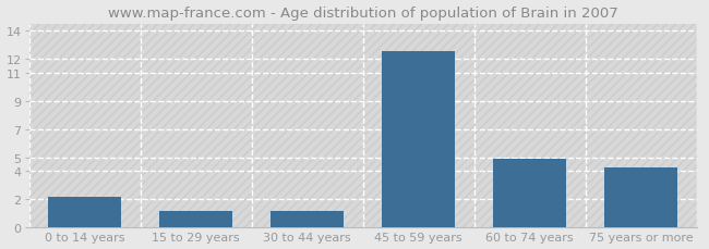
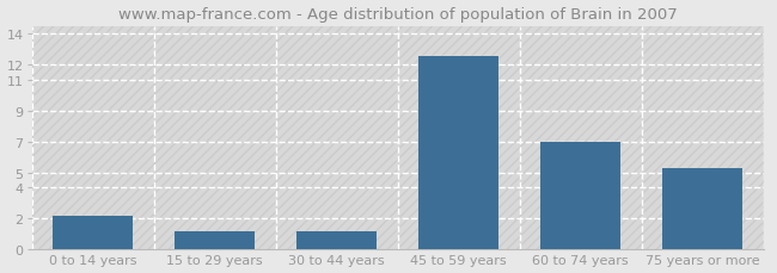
60 to 74 years: 4.9 -> 7.0
75 years or more: 4.3 -> 5.3
